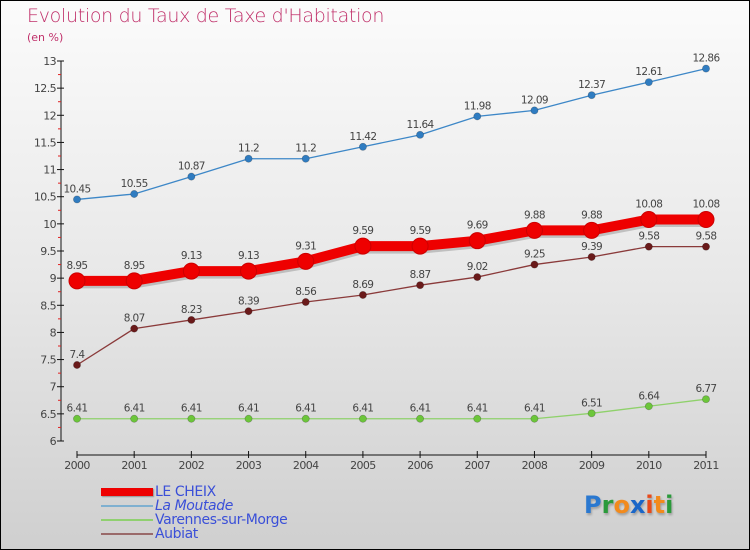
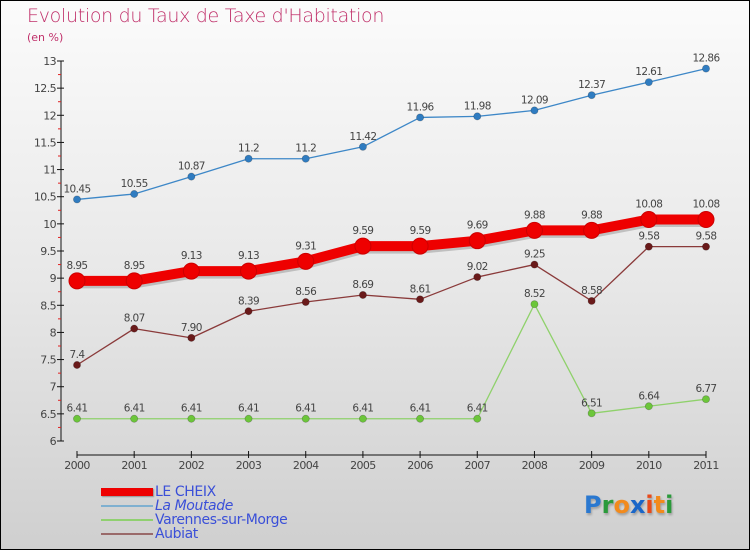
Aubiat/2002: 8.23 -> 7.90
La Moutade/2006: 11.64 -> 11.96
Aubiat/2006: 8.87 -> 8.61
Varennes-sur-Morge/2008: 6.41 -> 8.52
Aubiat/2009: 9.39 -> 8.58
